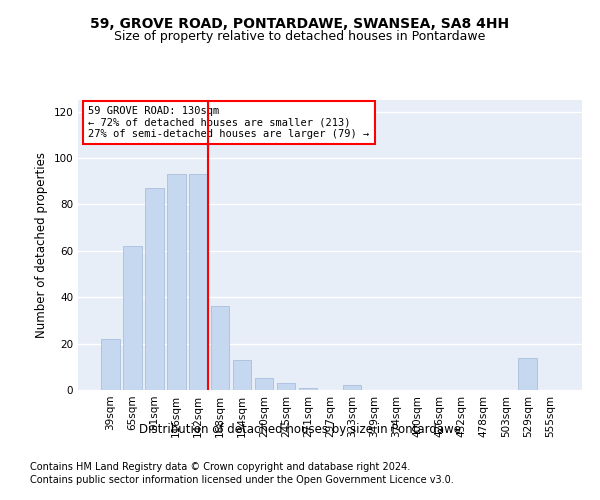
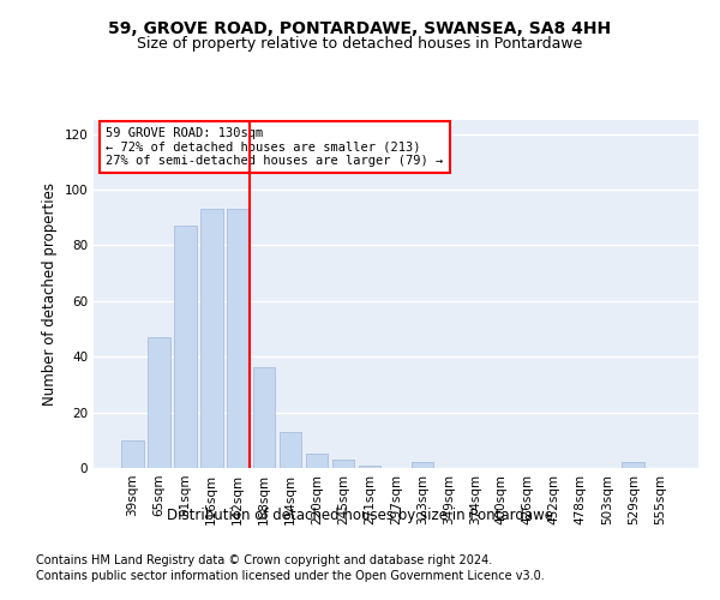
39sqm: 22 -> 10
65sqm: 62 -> 47
529sqm: 14 -> 2
